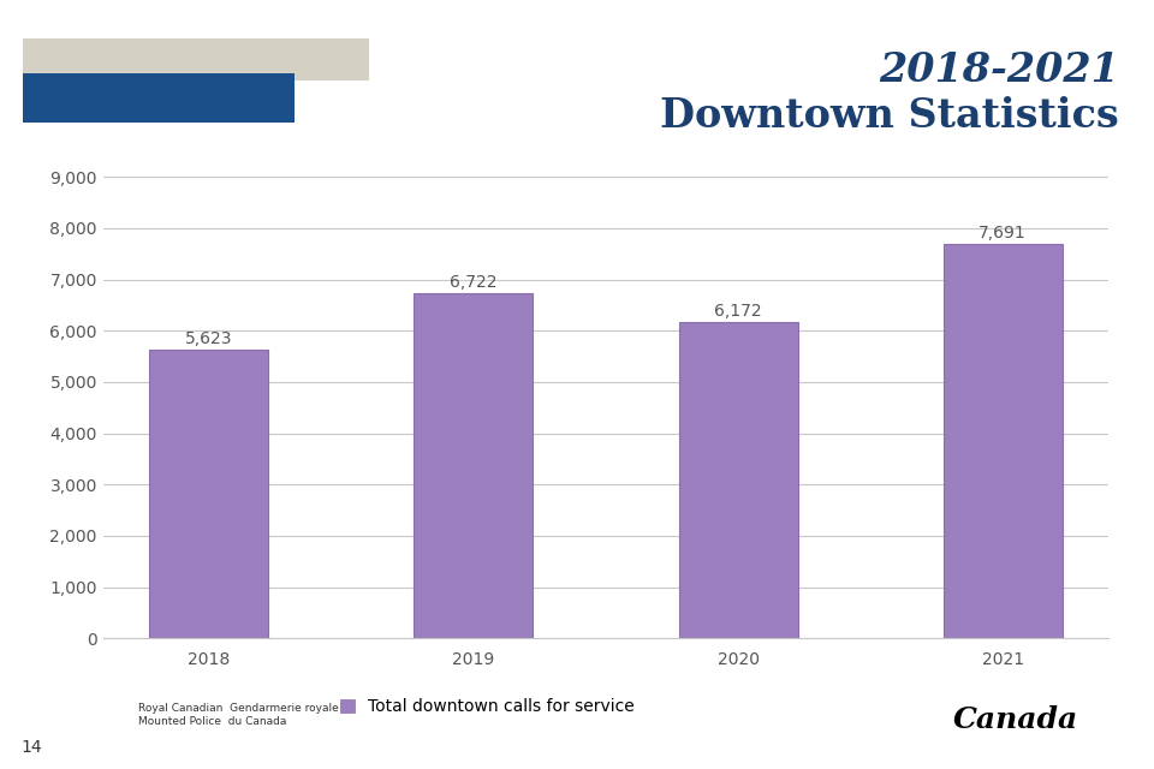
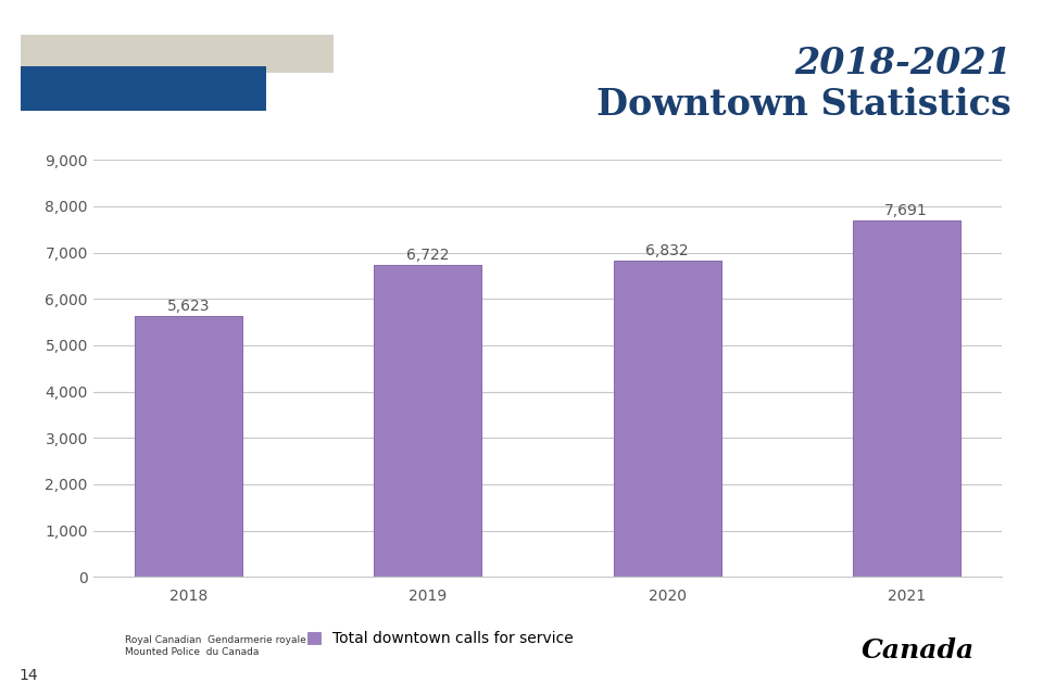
2020: 6,172 -> 6,832
